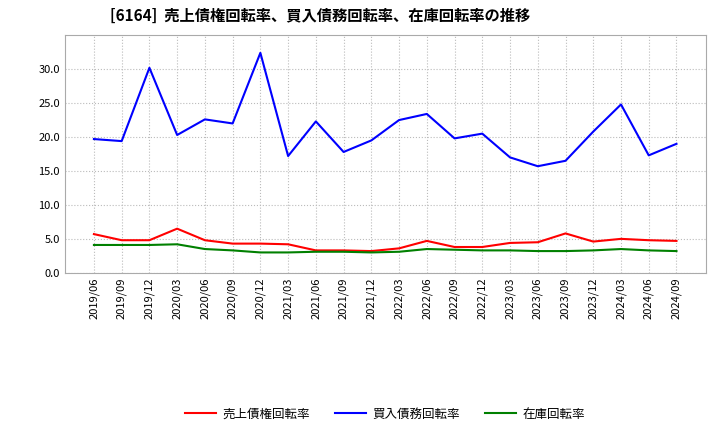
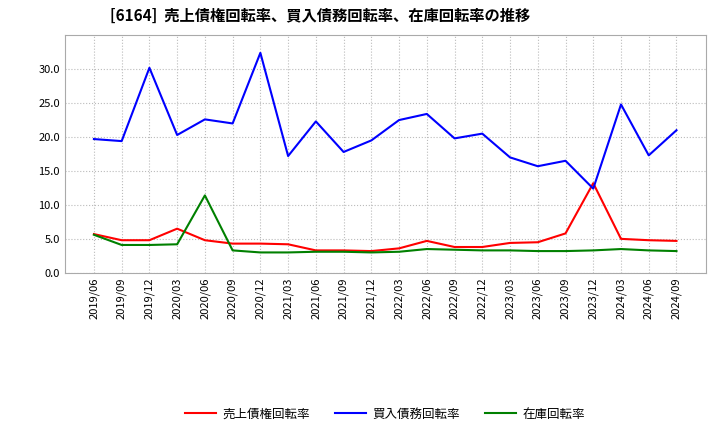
在庫回転率/2019/06: 4.1 -> 5.6
在庫回転率/2020/06: 3.5 -> 11.4
売上債権回転率/2023/12: 4.6 -> 13.2
買入債務回転率/2023/12: 20.8 -> 12.4
買入債務回転率/2024/09: 19.0 -> 21.0
